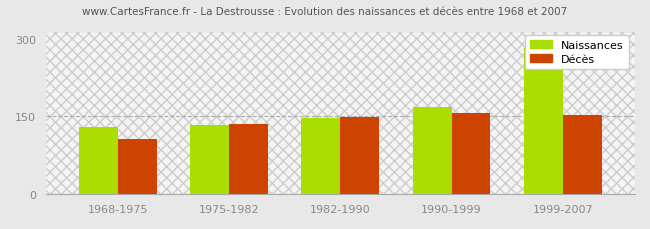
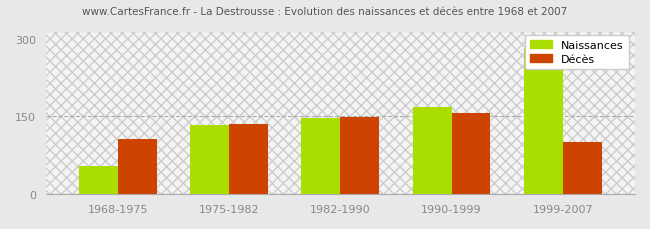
Naissances/1968-1975: 130 -> 54
Décès/1999-2007: 152 -> 100
